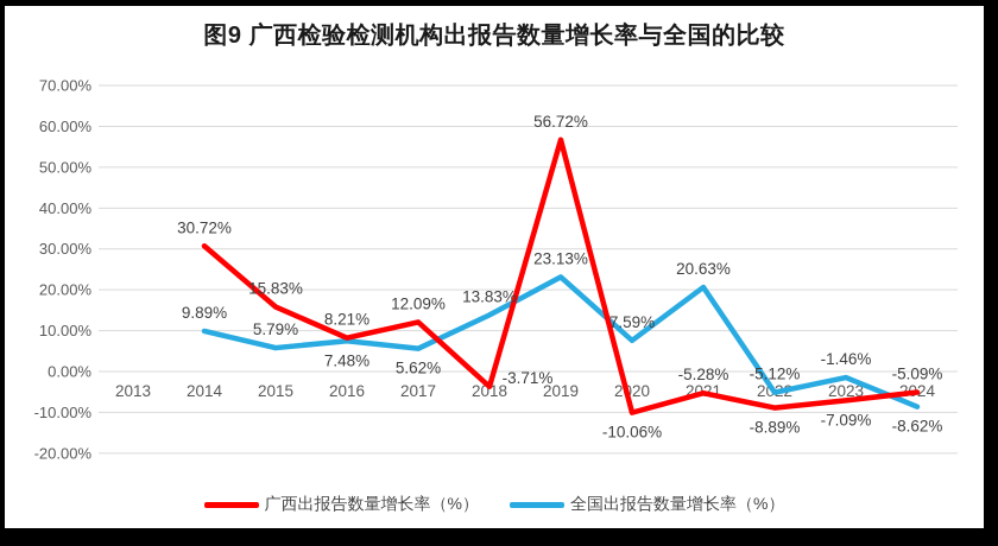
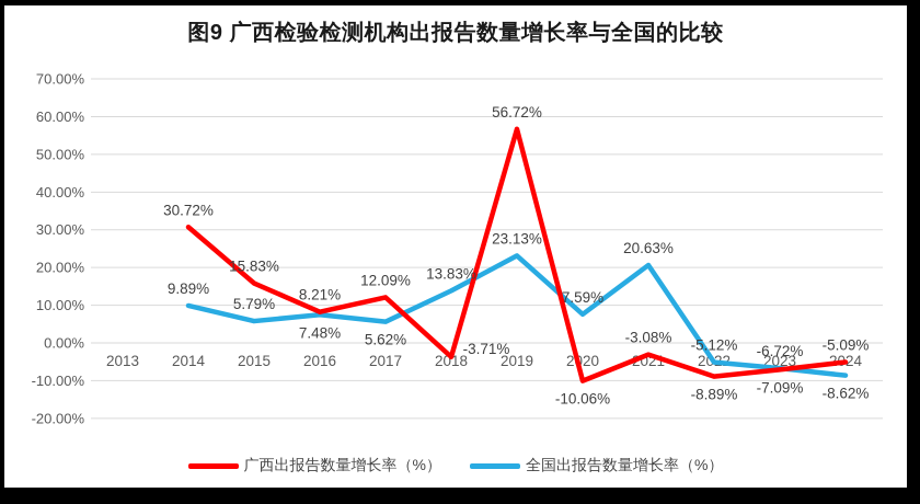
广西出报告数量增长率（%）/2021: -5.28% -> -3.08%
全国出报告数量增长率（%）/2023: -1.46% -> -6.72%
